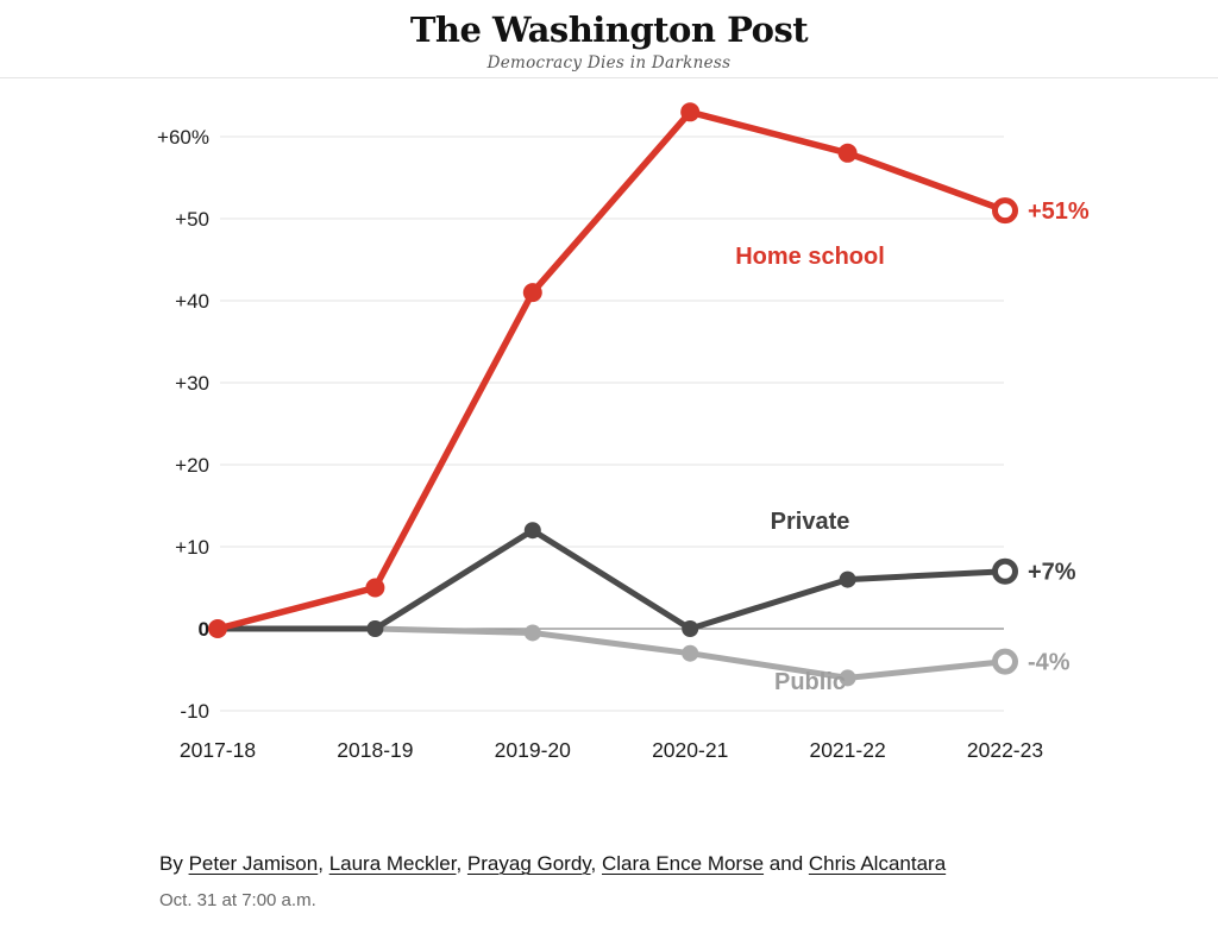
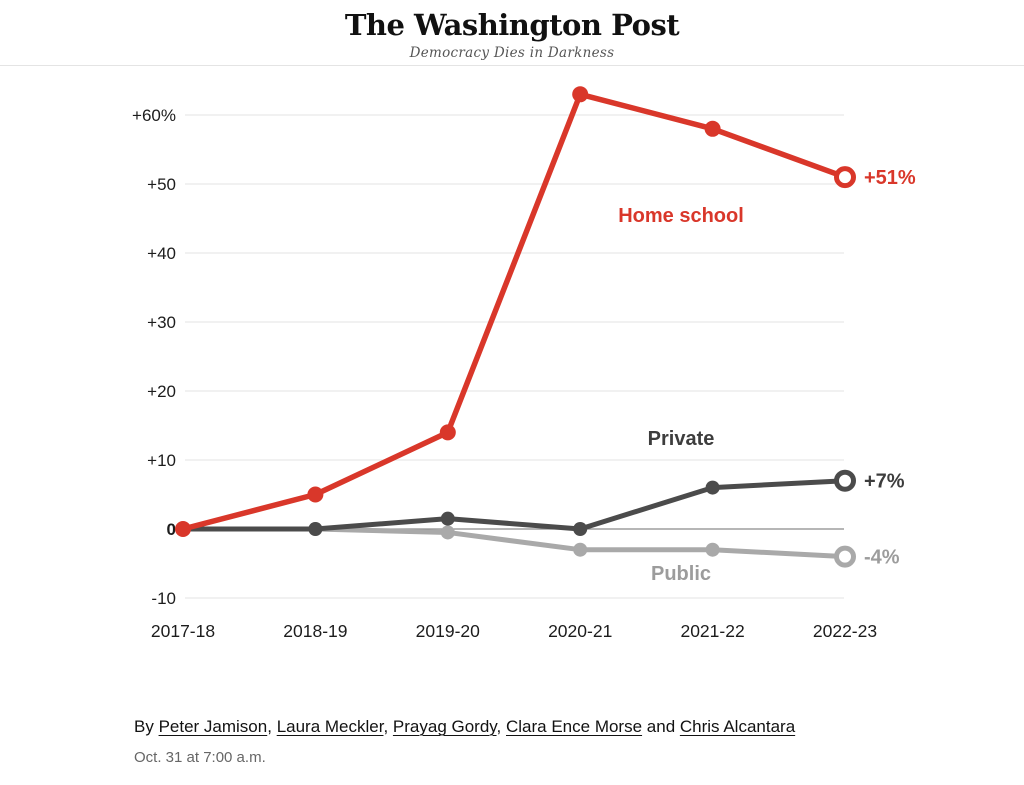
Home school/2019-20: 41% -> 14%
Private/2019-20: 12% -> 2%
Public/2021-22: -6% -> -3%
